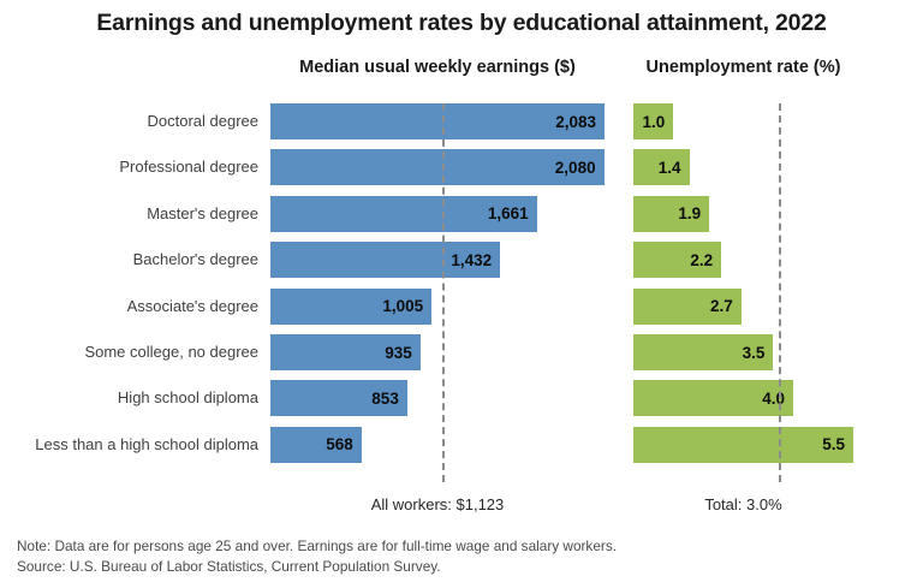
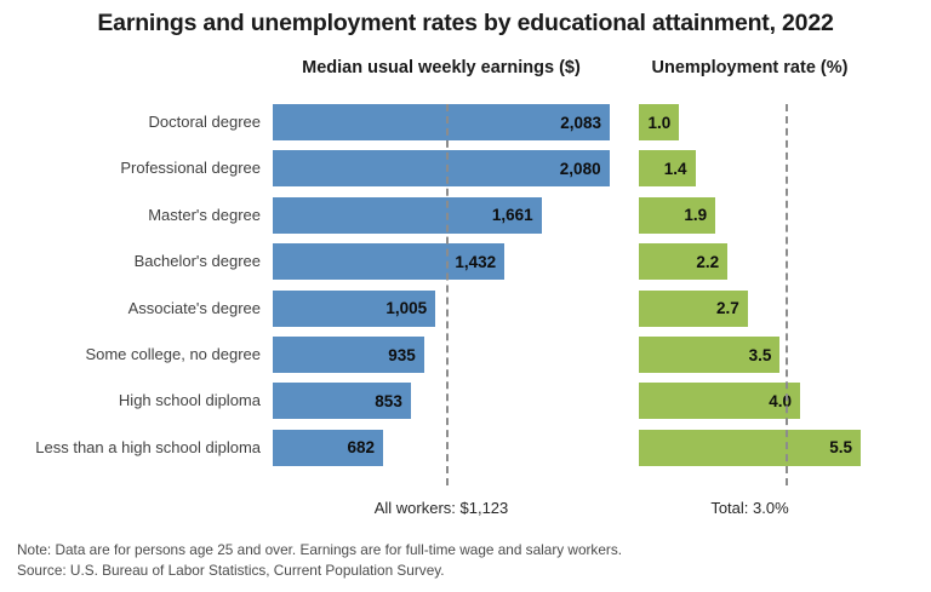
Median usual weekly earnings ($)/Less than a high school diploma: 568 -> 682
